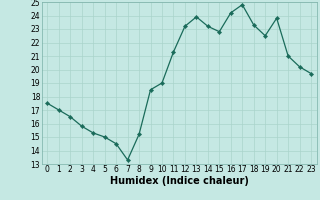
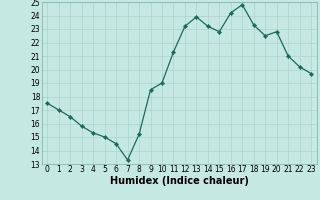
20: 23.8 -> 22.8
